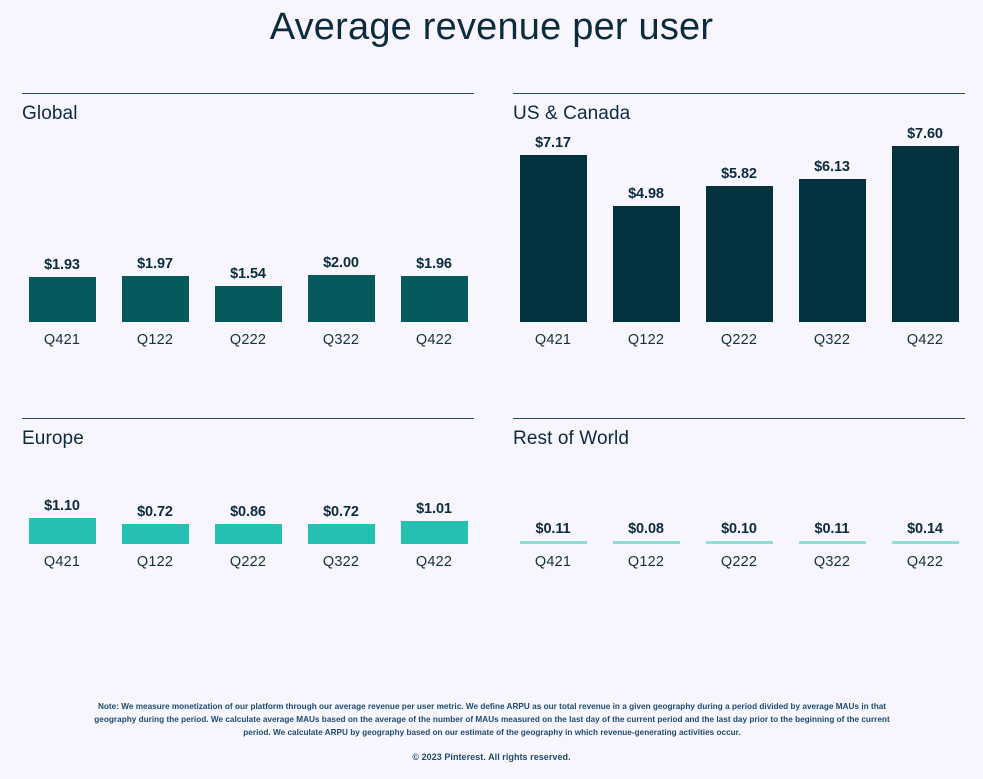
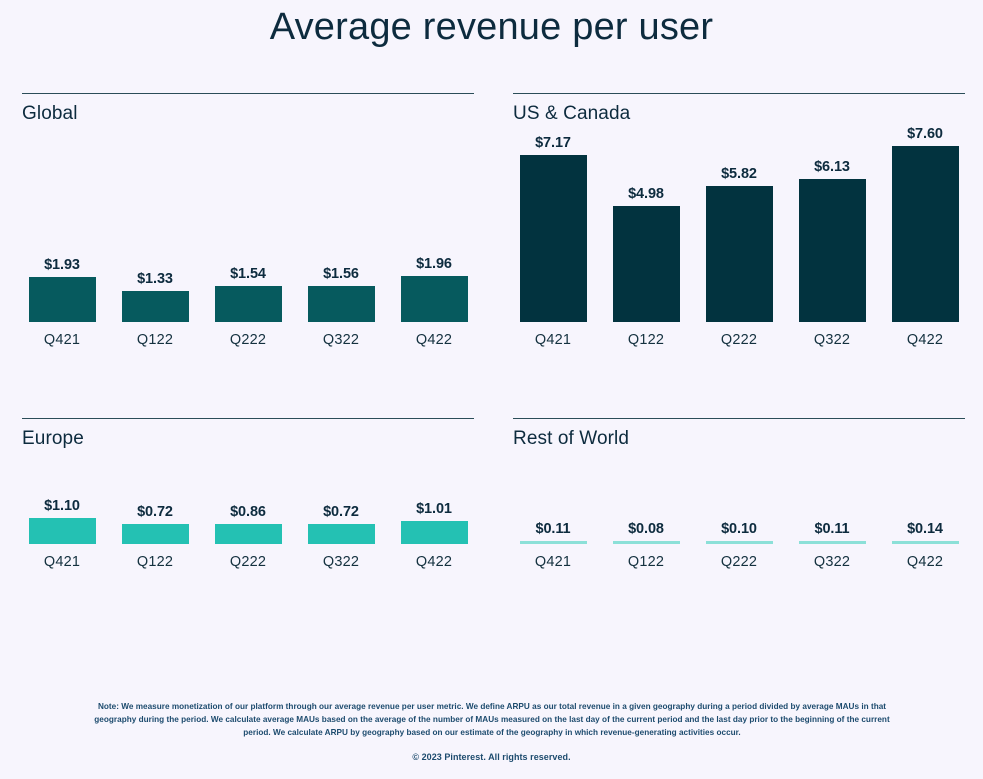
Global/Q122: $1.97 -> $1.33
Global/Q322: $2.00 -> $1.56
